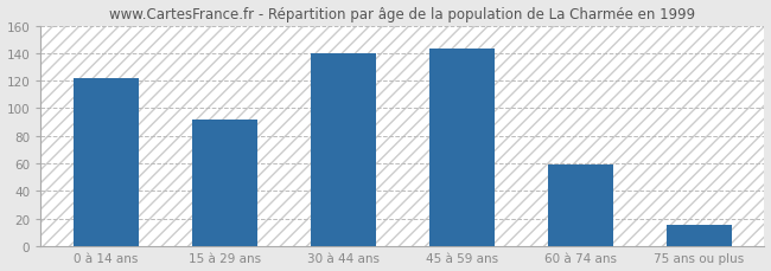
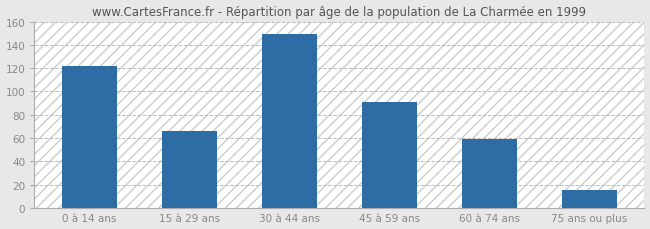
15 à 29 ans: 92 -> 66
30 à 44 ans: 140 -> 149
45 à 59 ans: 143 -> 91
